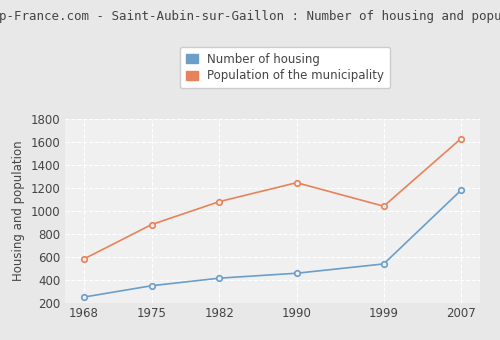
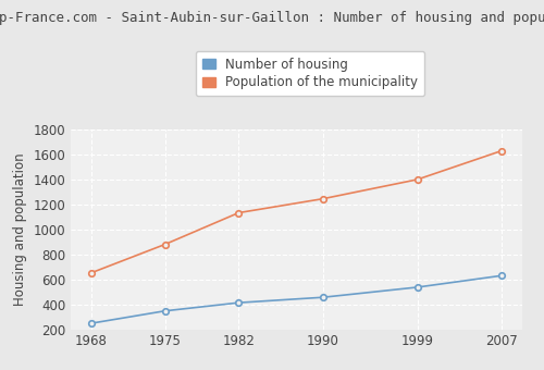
Population of the municipality/1968: 580 -> 650
Population of the municipality/1982: 1080 -> 1130
Population of the municipality/1999: 1040 -> 1400
Number of housing/2007: 1180 -> 630
